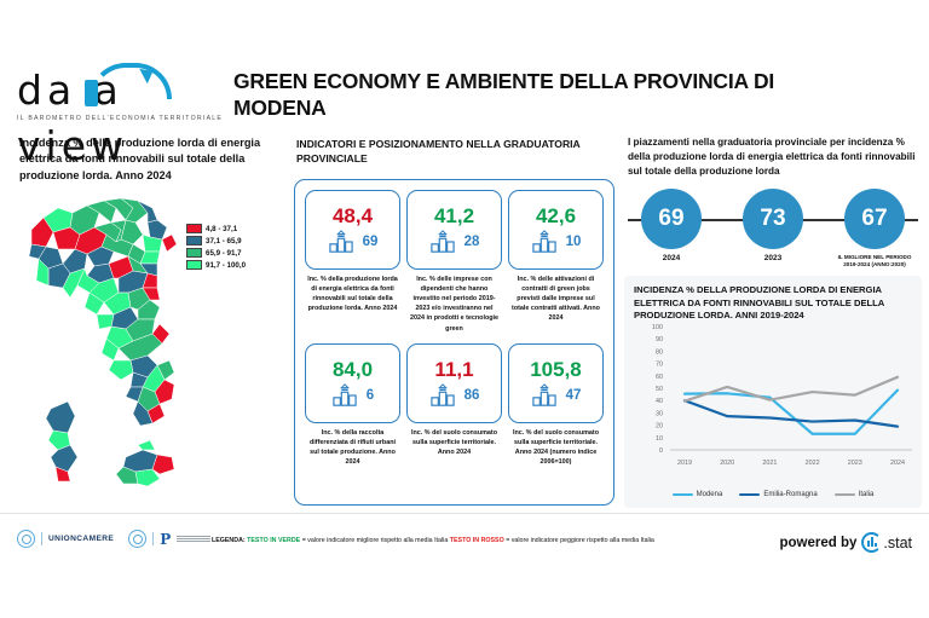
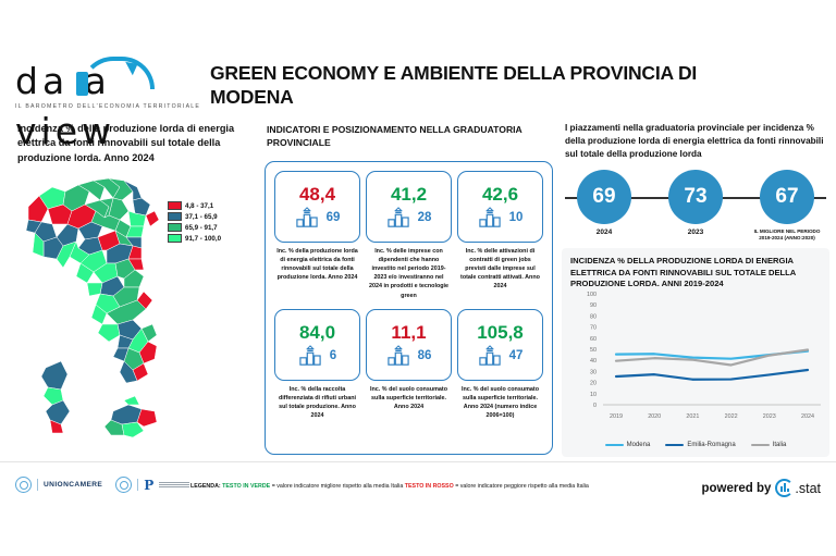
Emilia-Romagna/2019: 40 -> 26
Italia/2020: 51 -> 42
Emilia-Romagna/2021: 26 -> 23
Modena/2022: 13 -> 42
Italia/2022: 47 -> 36
Modena/2023: 13 -> 45
Emilia-Romagna/2023: 24 -> 27
Emilia-Romagna/2024: 19 -> 31
Italia/2024: 59 -> 50
